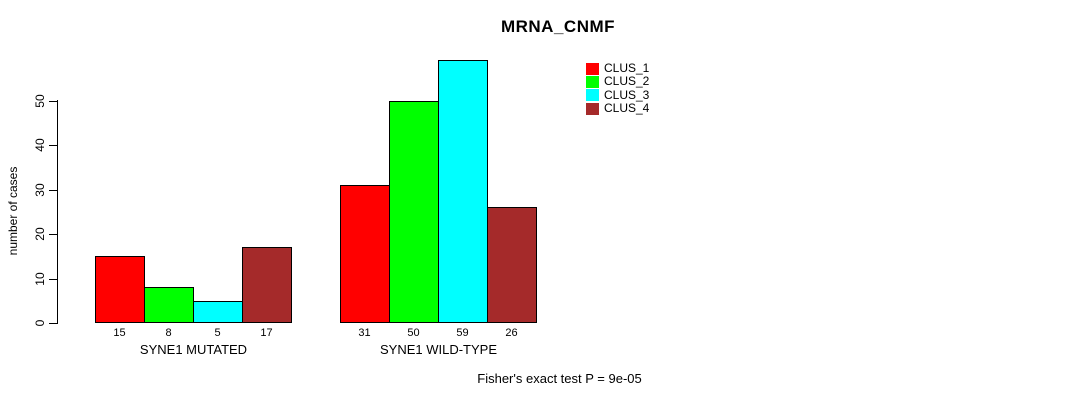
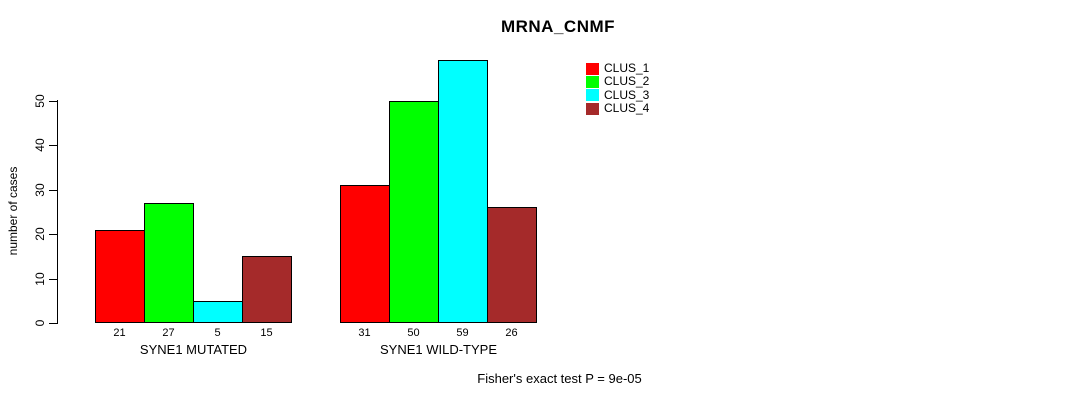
CLUS_1/SYNE1 MUTATED: 15 -> 21
CLUS_2/SYNE1 MUTATED: 8 -> 27
CLUS_4/SYNE1 MUTATED: 17 -> 15
